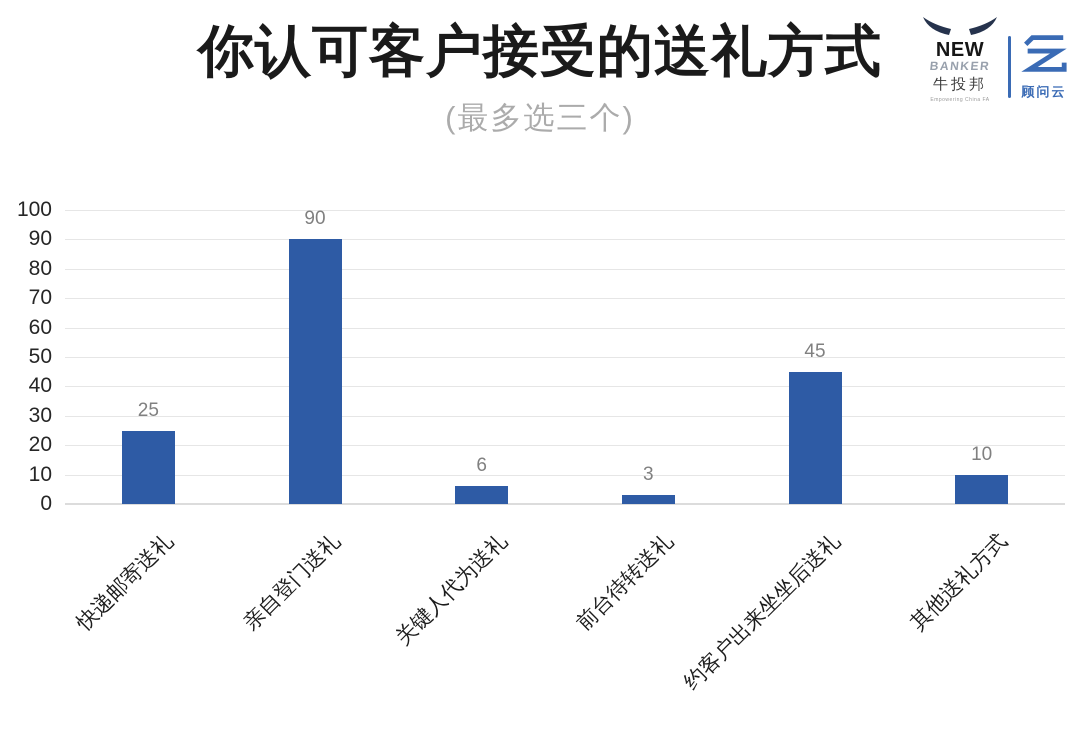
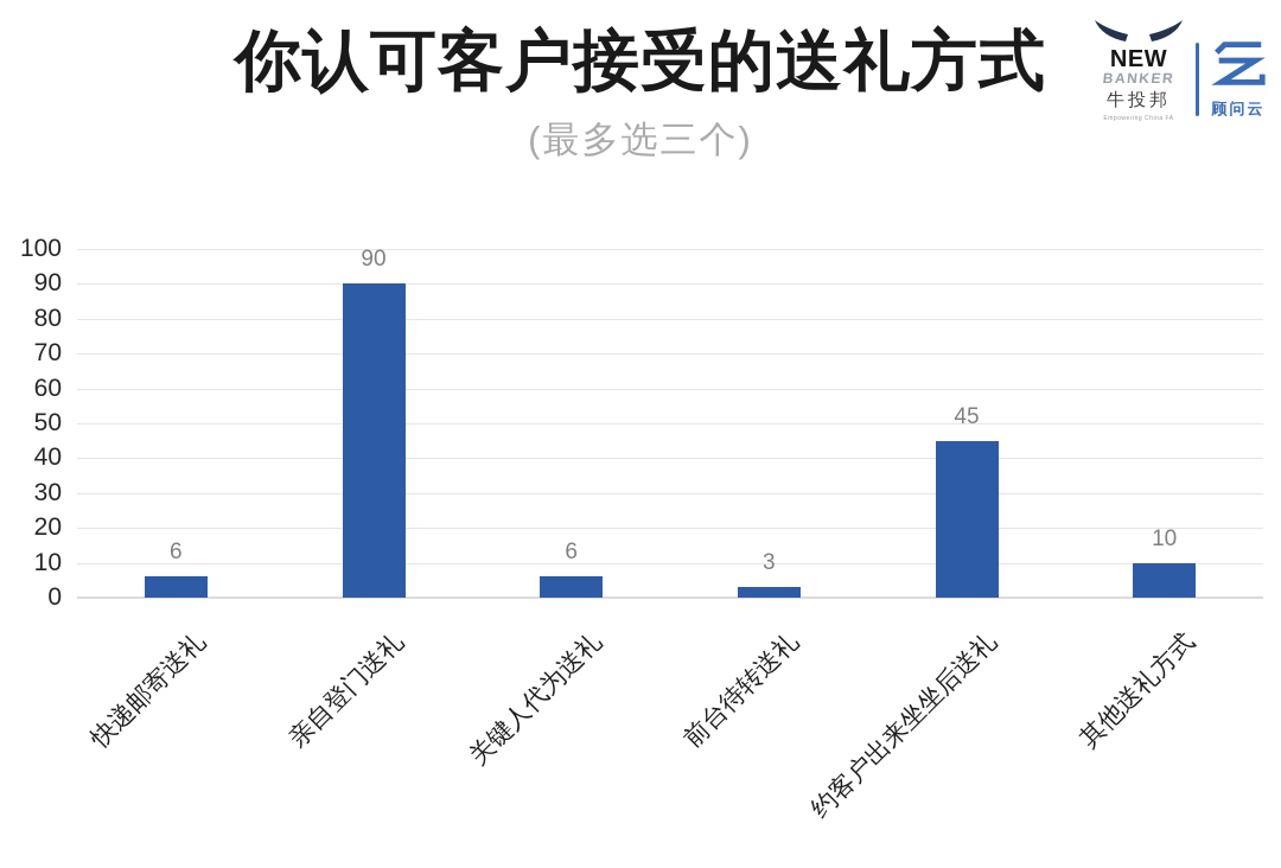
快递邮寄送礼: 25 -> 6
